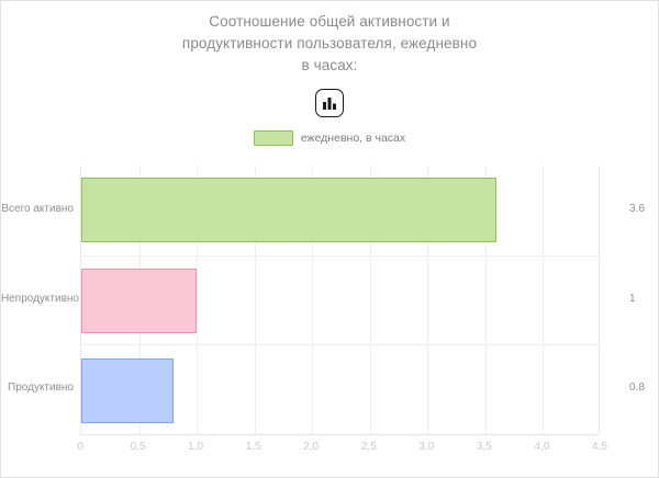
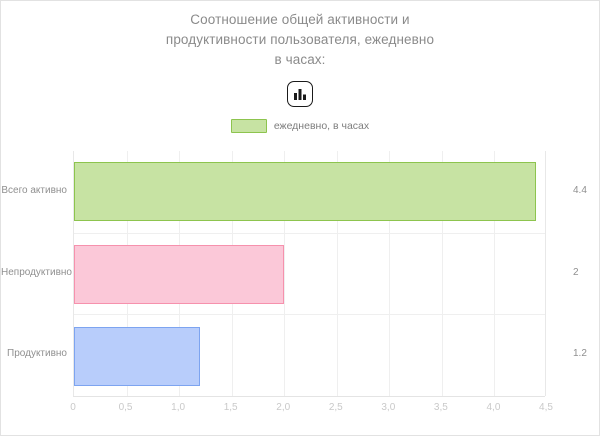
Всего активно: 3.6 -> 4.4
Непродуктивно: 1 -> 2
Продуктивно: 0.8 -> 1.2
